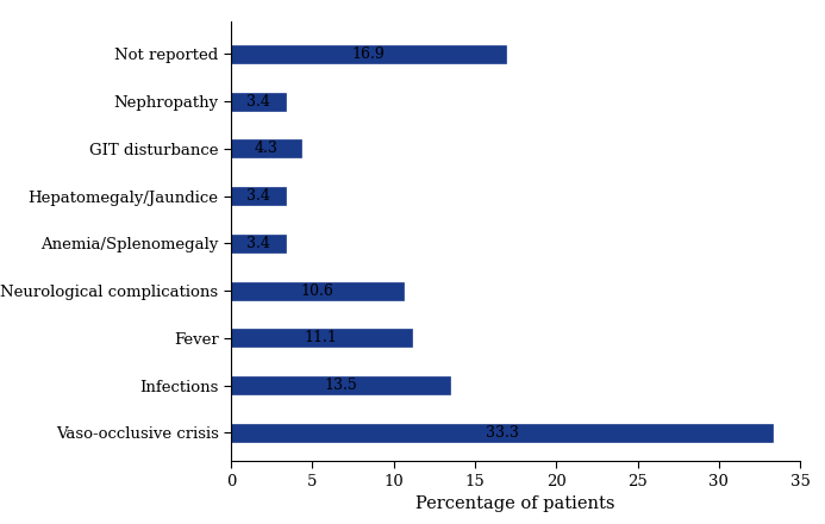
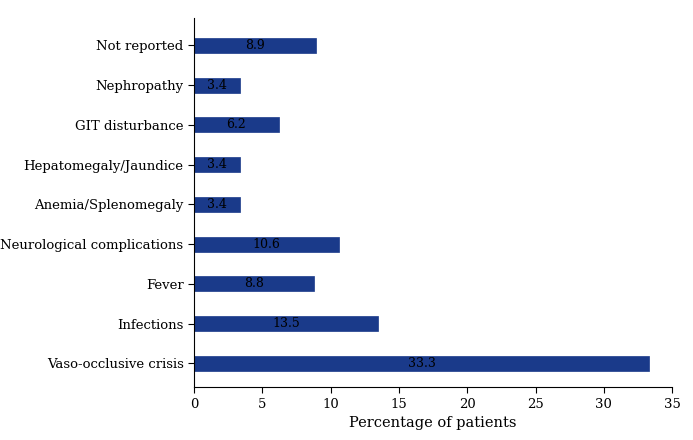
Not reported: 16.9 -> 8.9
GIT disturbance: 4.3 -> 6.2
Fever: 11.1 -> 8.8
